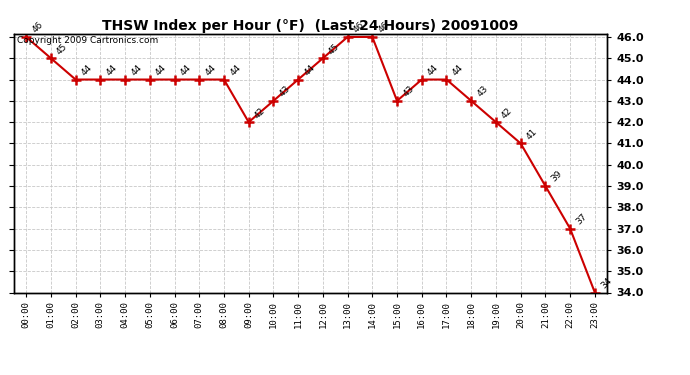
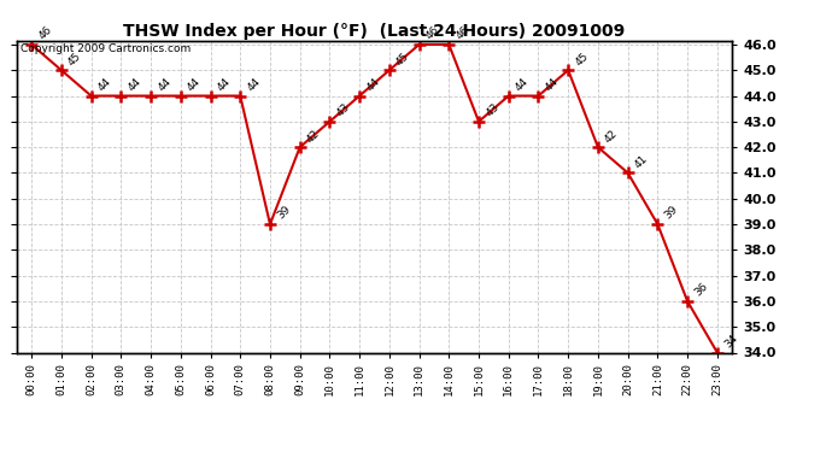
08:00: 44 -> 39
18:00: 43 -> 45
22:00: 37 -> 36
